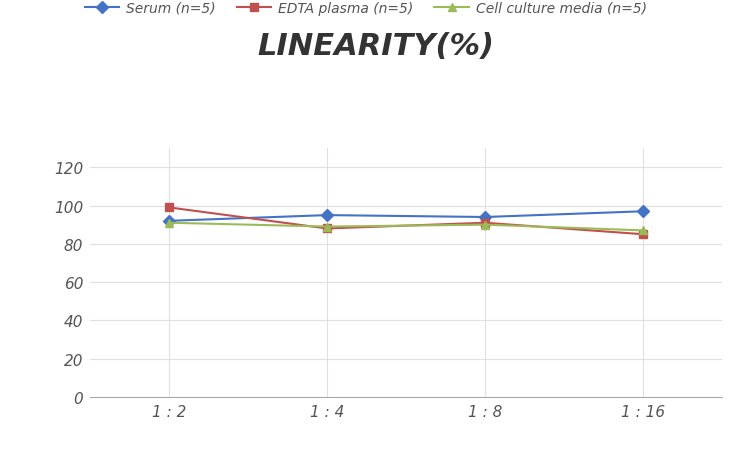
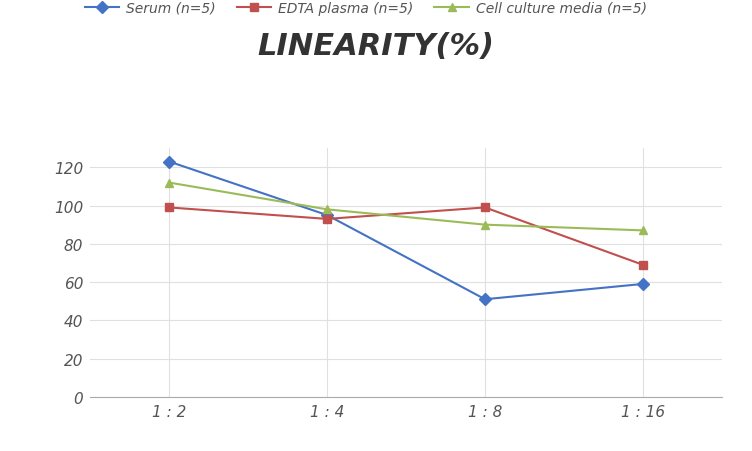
Serum (n=5)/1 : 2: 92 -> 123
Cell culture media (n=5)/1 : 2: 91 -> 112
EDTA plasma (n=5)/1 : 4: 88 -> 93
Cell culture media (n=5)/1 : 4: 89 -> 98
Serum (n=5)/1 : 8: 94 -> 51
EDTA plasma (n=5)/1 : 8: 91 -> 99
Serum (n=5)/1 : 16: 97 -> 59
EDTA plasma (n=5)/1 : 16: 85 -> 69
